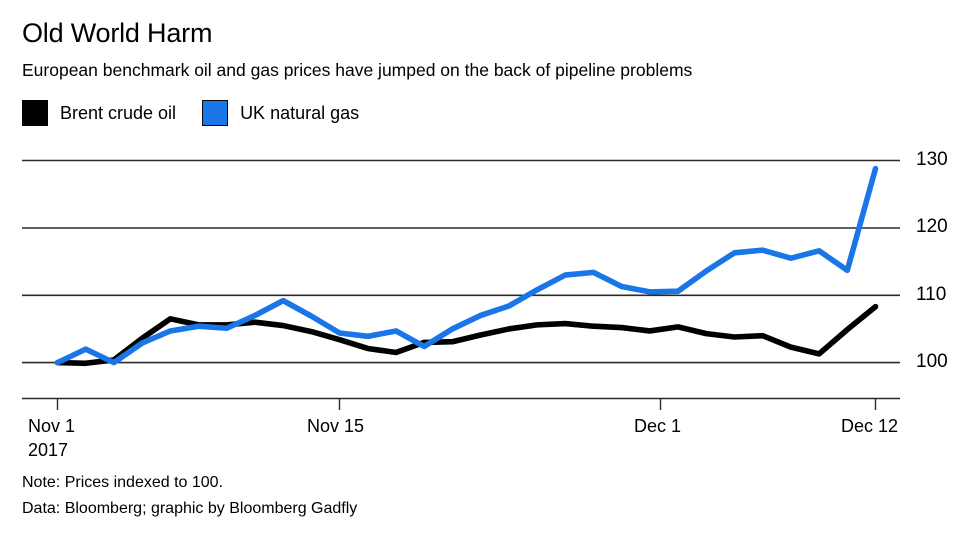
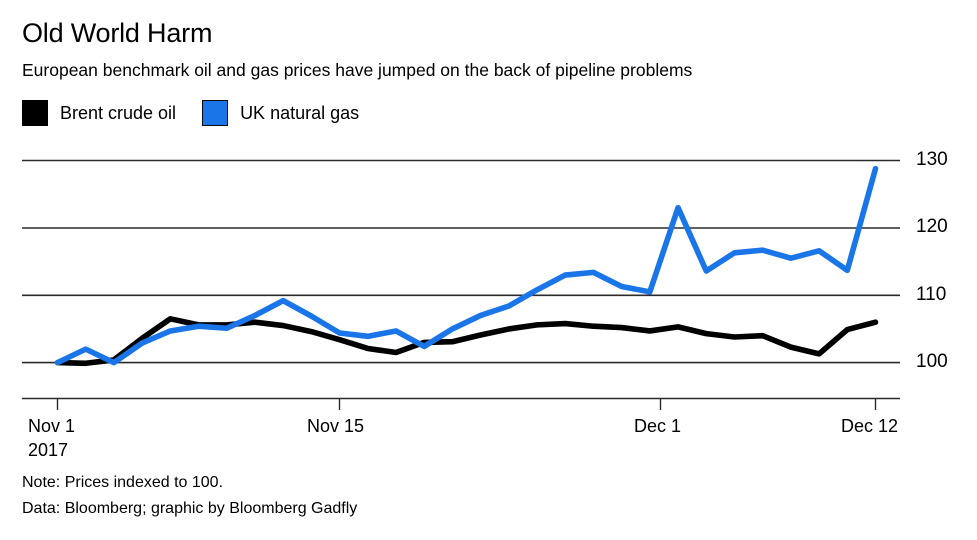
UK natural gas/Dec 1: 111 -> 123
Brent crude oil/Dec 12: 108 -> 106
